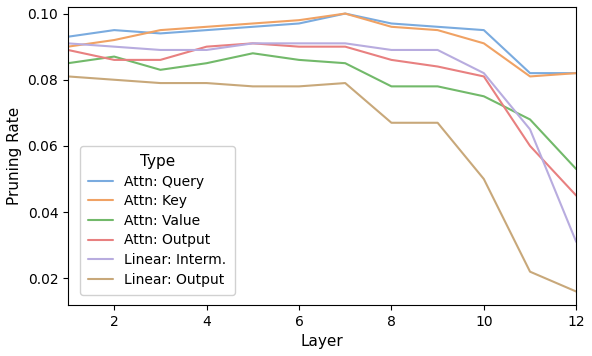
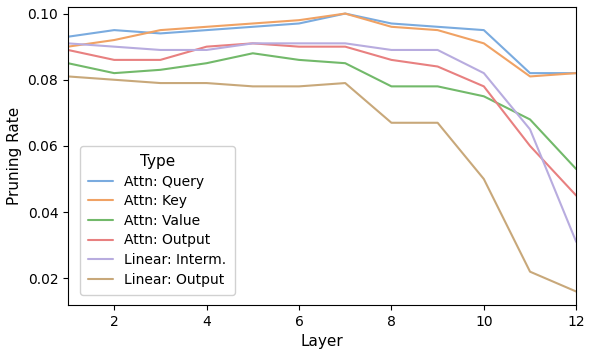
Attn: Value/2: 0.087 -> 0.082
Attn: Output/10: 0.081 -> 0.078
